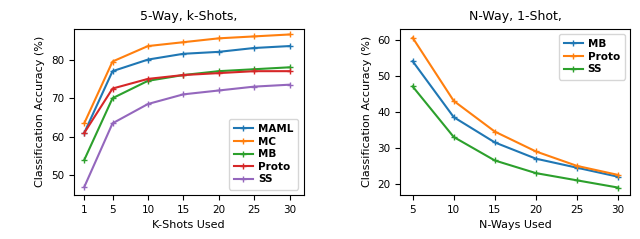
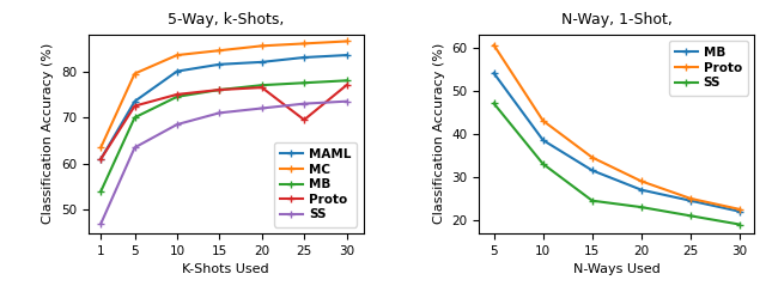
5-Way, k-Shots,/MAML/5: 77.0 -> 73.5
5-Way, k-Shots,/Proto/25: 77.0 -> 69.5
N-Way, 1-Shot,/SS/15: 26.5 -> 24.5
